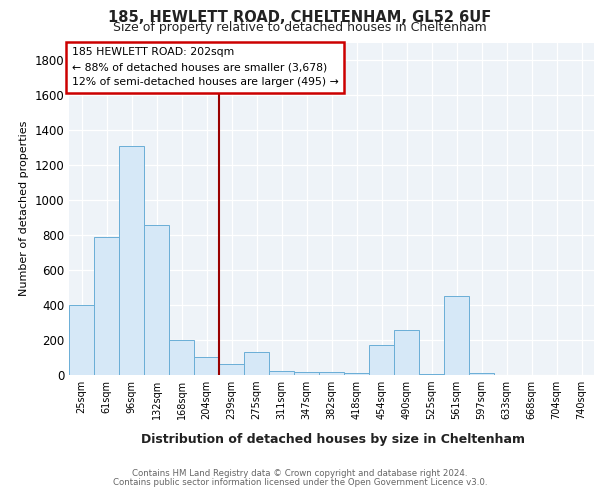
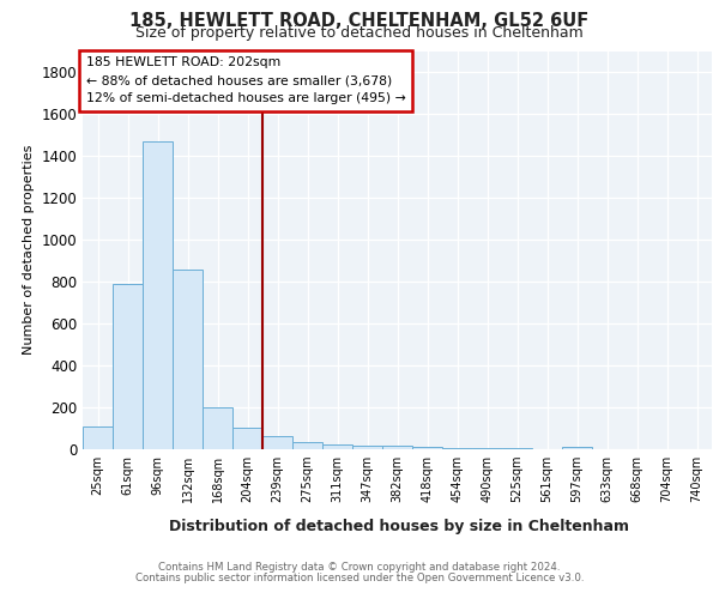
25sqm: 400 -> 110
96sqm: 1310 -> 1470
275sqm: 130 -> 40
454sqm: 170 -> 10
490sqm: 260 -> 0
561sqm: 450 -> 0
